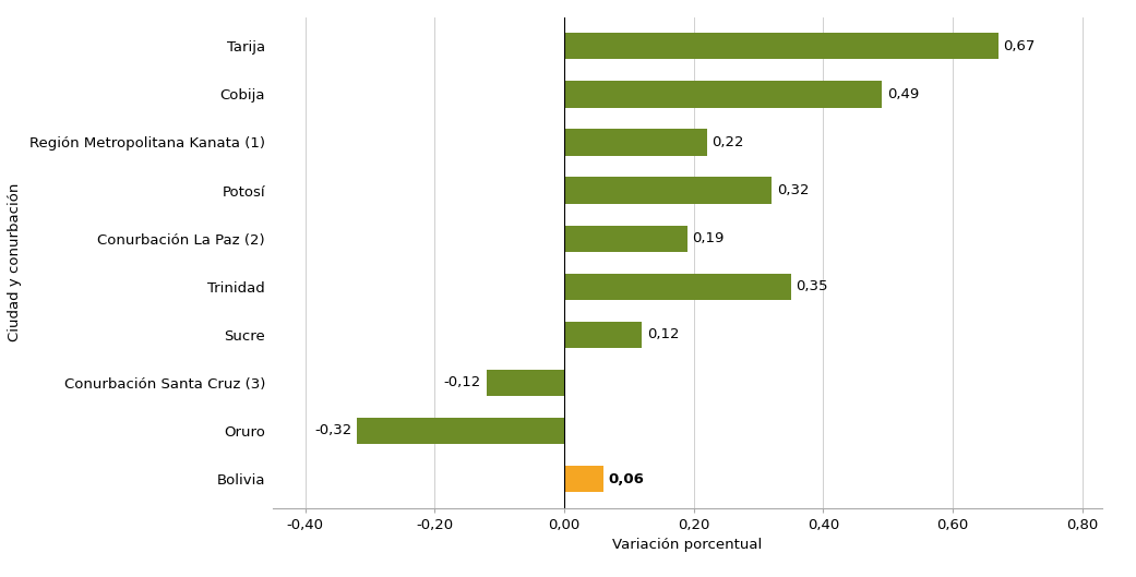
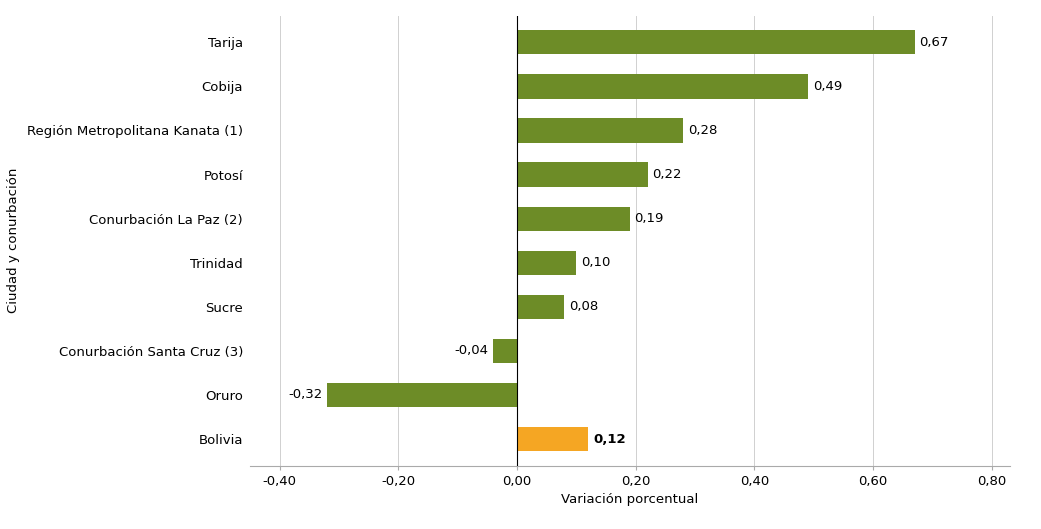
Región Metropolitana Kanata (1): 0,22 -> 0,28
Potosí: 0,32 -> 0,22
Trinidad: 0,35 -> 0,10
Sucre: 0,12 -> 0,08
Conurbación Santa Cruz (3): -0,12 -> -0,04
Bolivia: 0,06 -> 0,12
